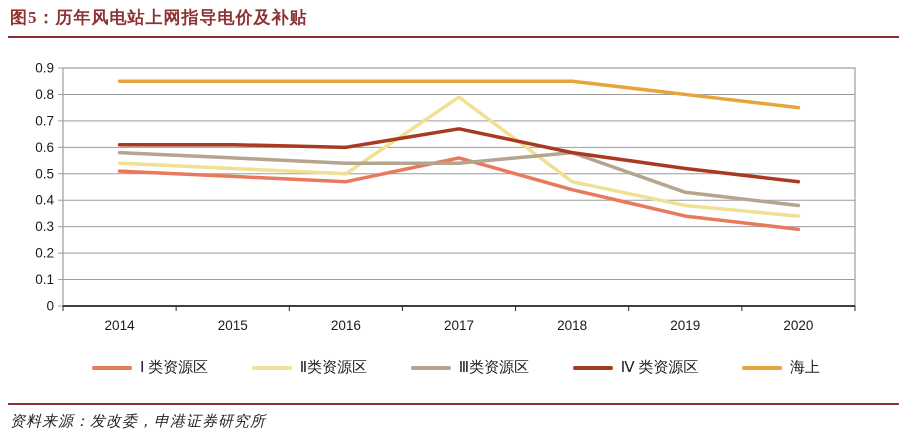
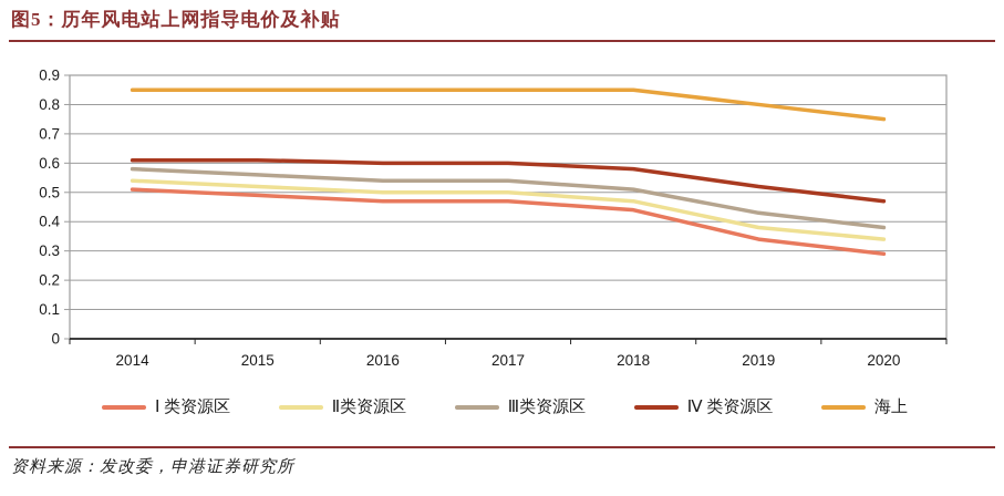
Ⅰ 类资源区/2017: 0.56 -> 0.47
Ⅱ类资源区/2017: 0.79 -> 0.50
Ⅳ 类资源区/2017: 0.67 -> 0.60
Ⅲ类资源区/2018: 0.58 -> 0.51
